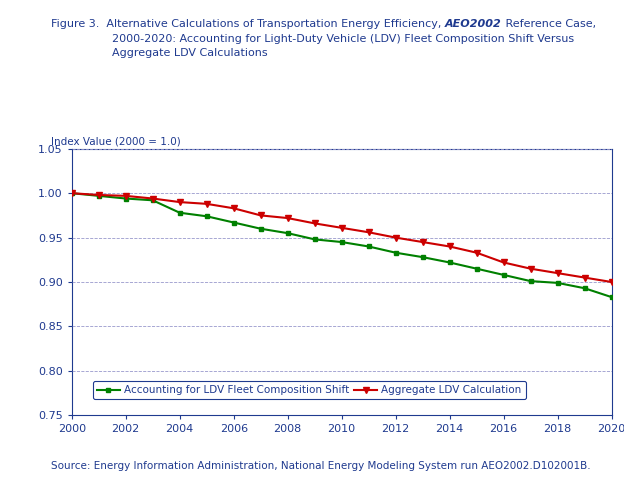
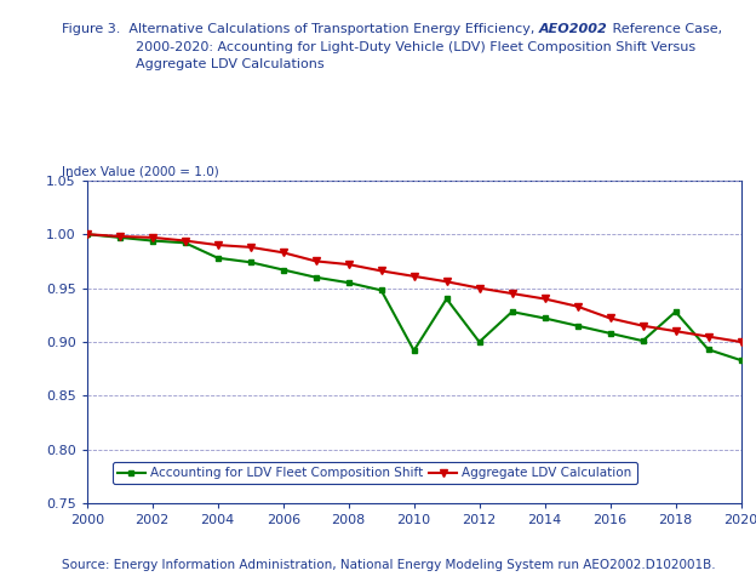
Accounting for LDV Fleet Composition Shift/2010: 0.945 -> 0.892
Accounting for LDV Fleet Composition Shift/2012: 0.933 -> 0.900
Accounting for LDV Fleet Composition Shift/2018: 0.899 -> 0.928
